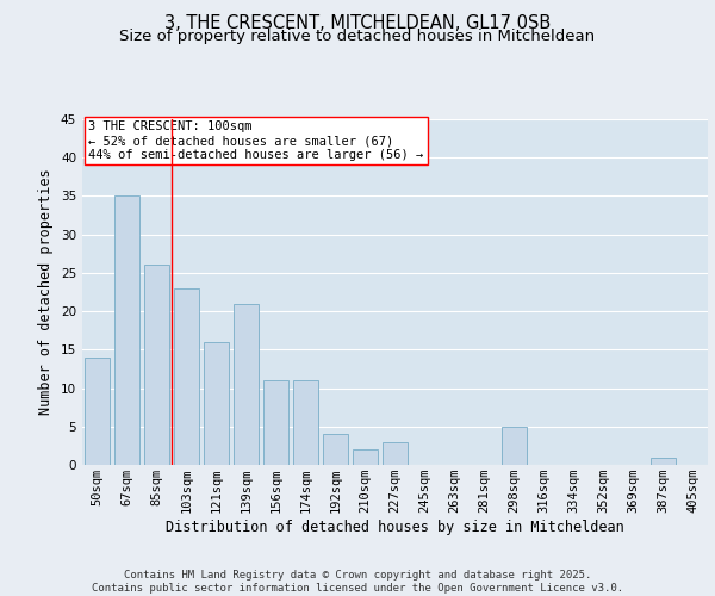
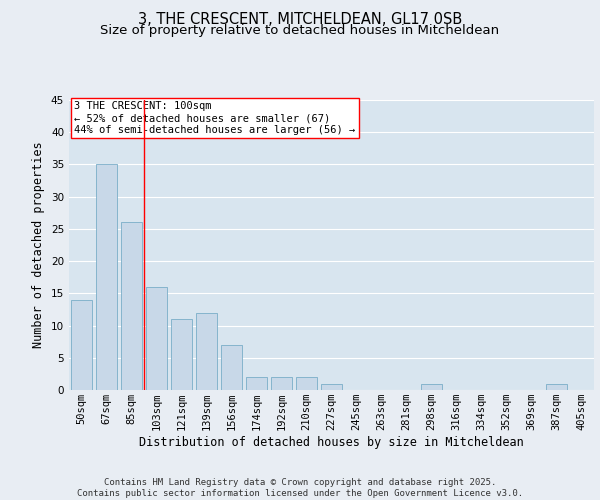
103sqm: 23 -> 16
121sqm: 16 -> 11
139sqm: 21 -> 12
156sqm: 11 -> 7
174sqm: 11 -> 2
192sqm: 4 -> 2
227sqm: 3 -> 1
298sqm: 5 -> 1
